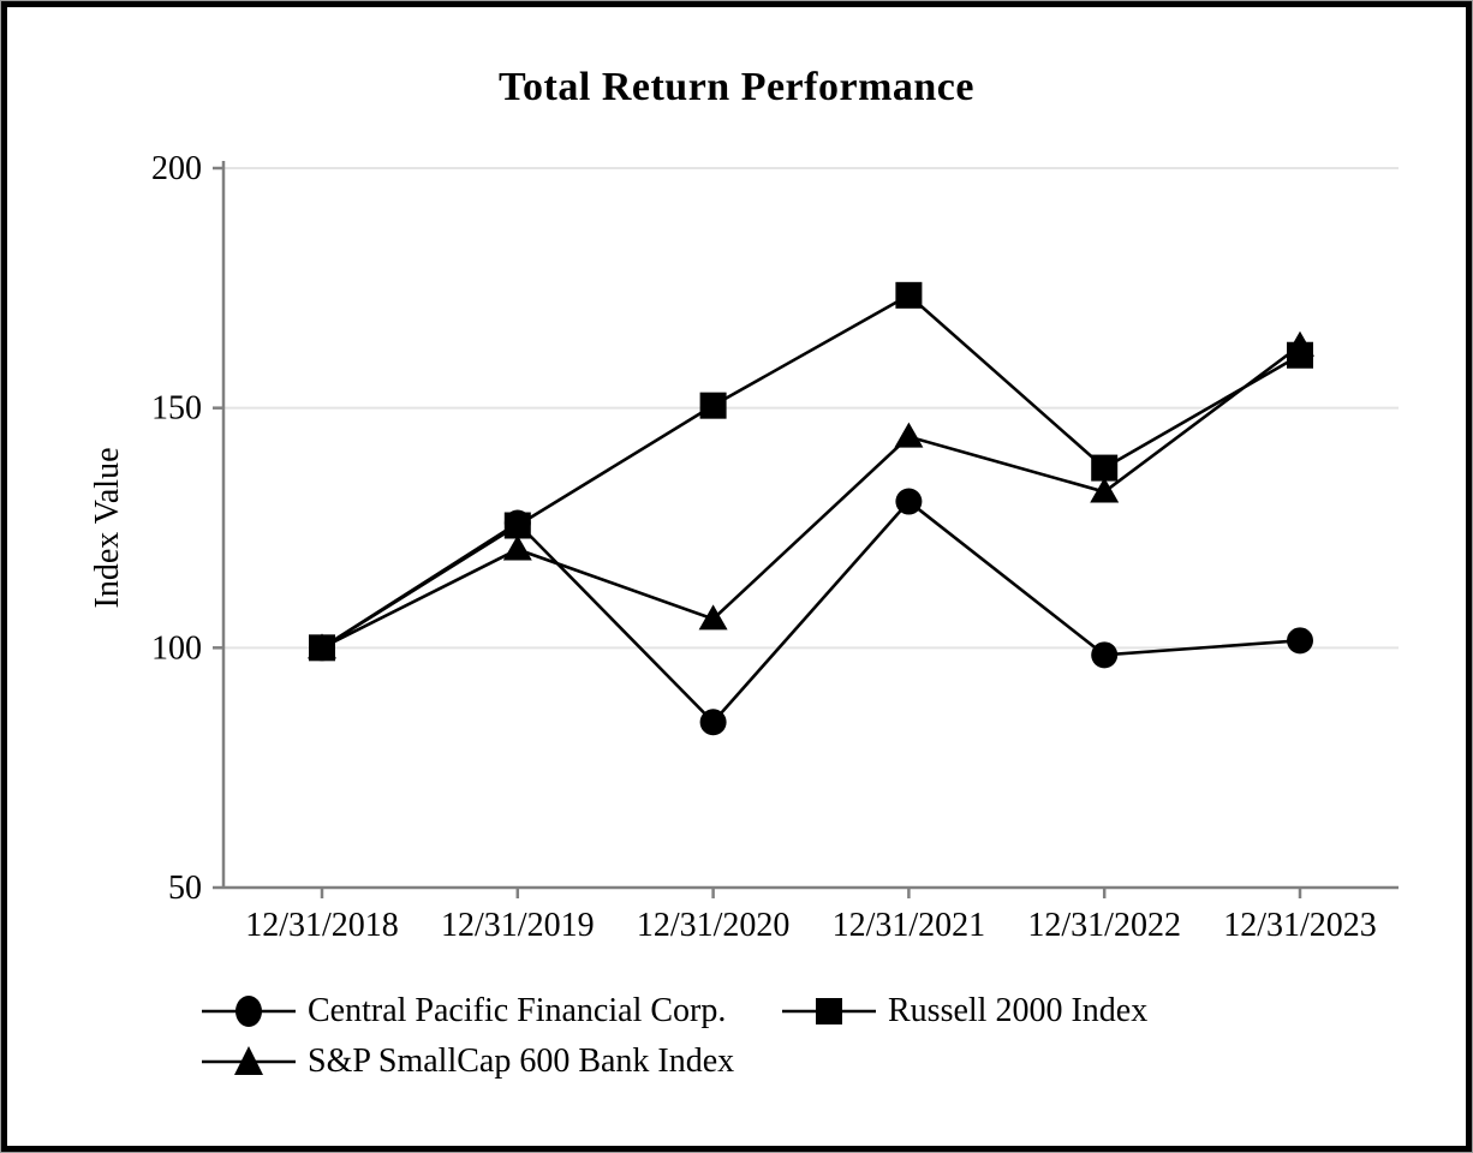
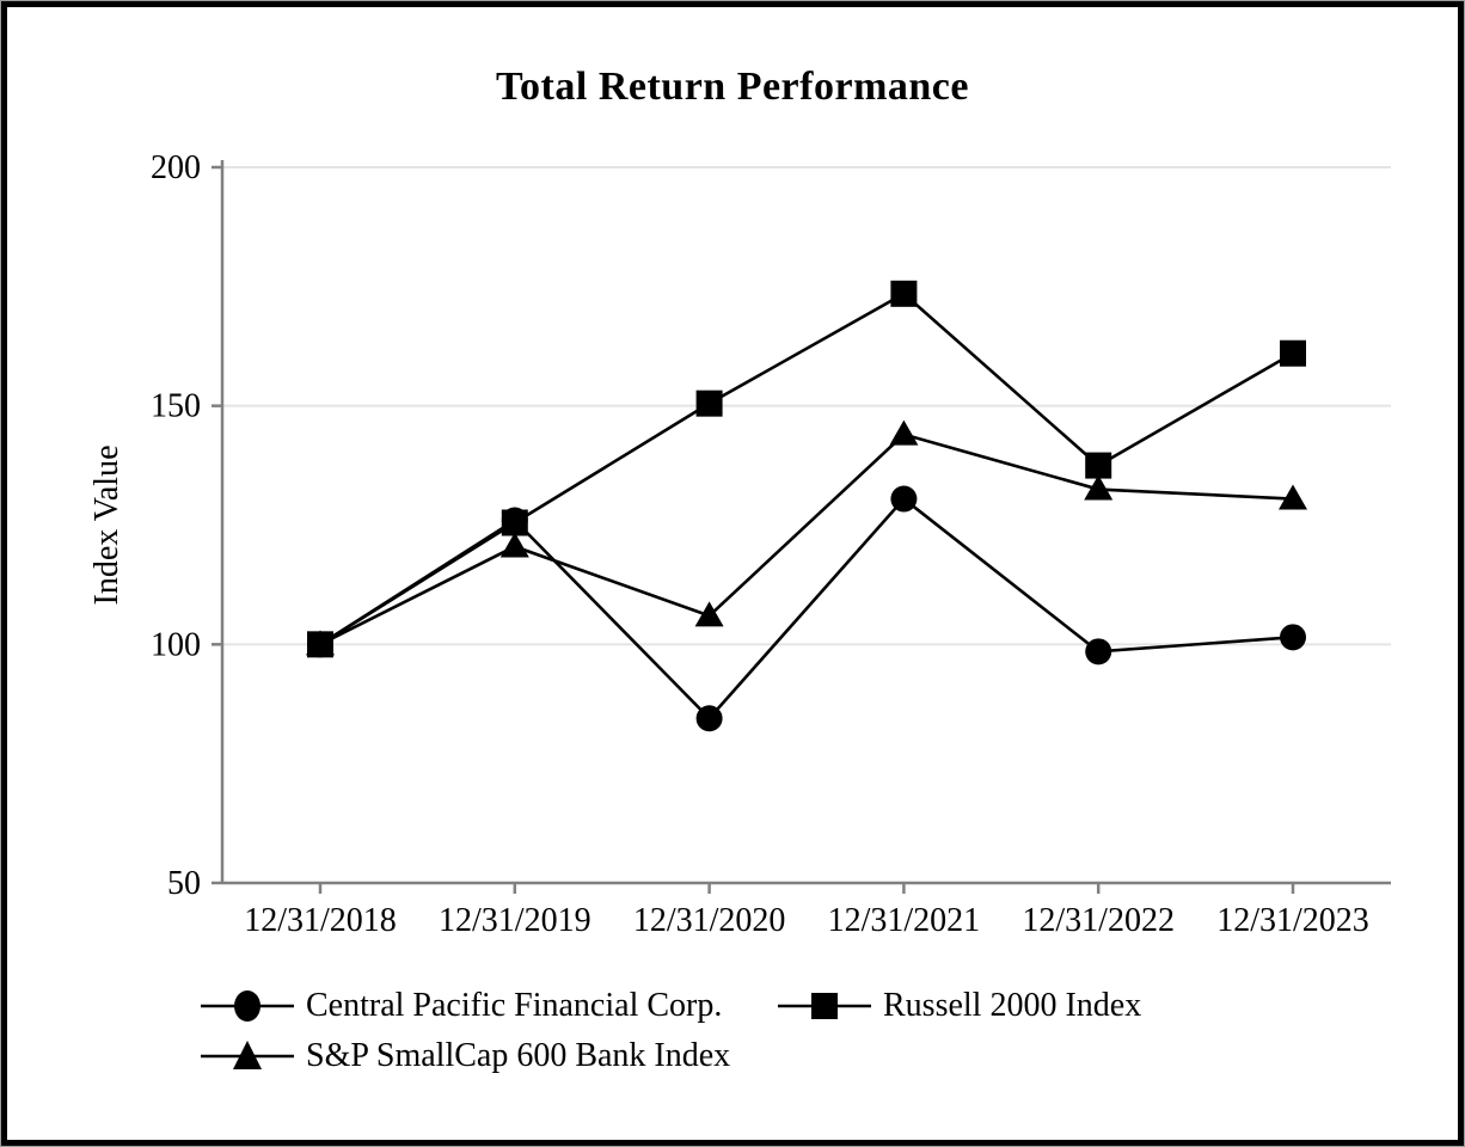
S&P SmallCap 600 Bank Index/12/31/2023: 163 -> 130
